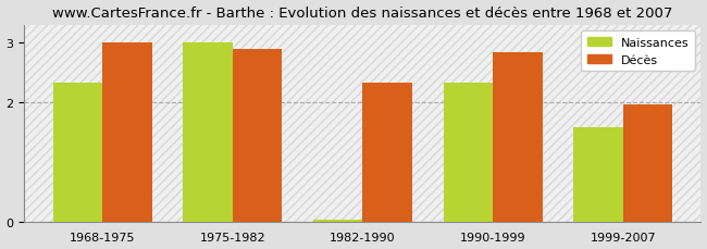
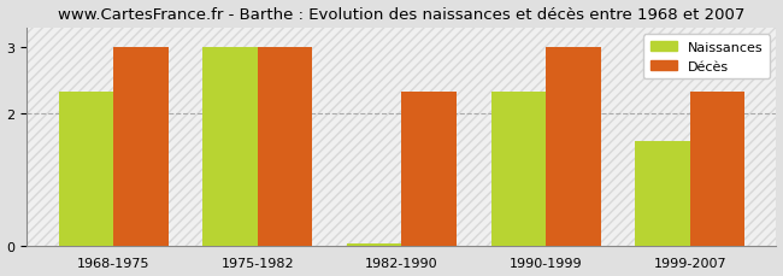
Décès/1975-1982: 2.90 -> 3.00
Décès/1990-1999: 2.84 -> 3.00
Décès/1999-2007: 1.96 -> 2.33
